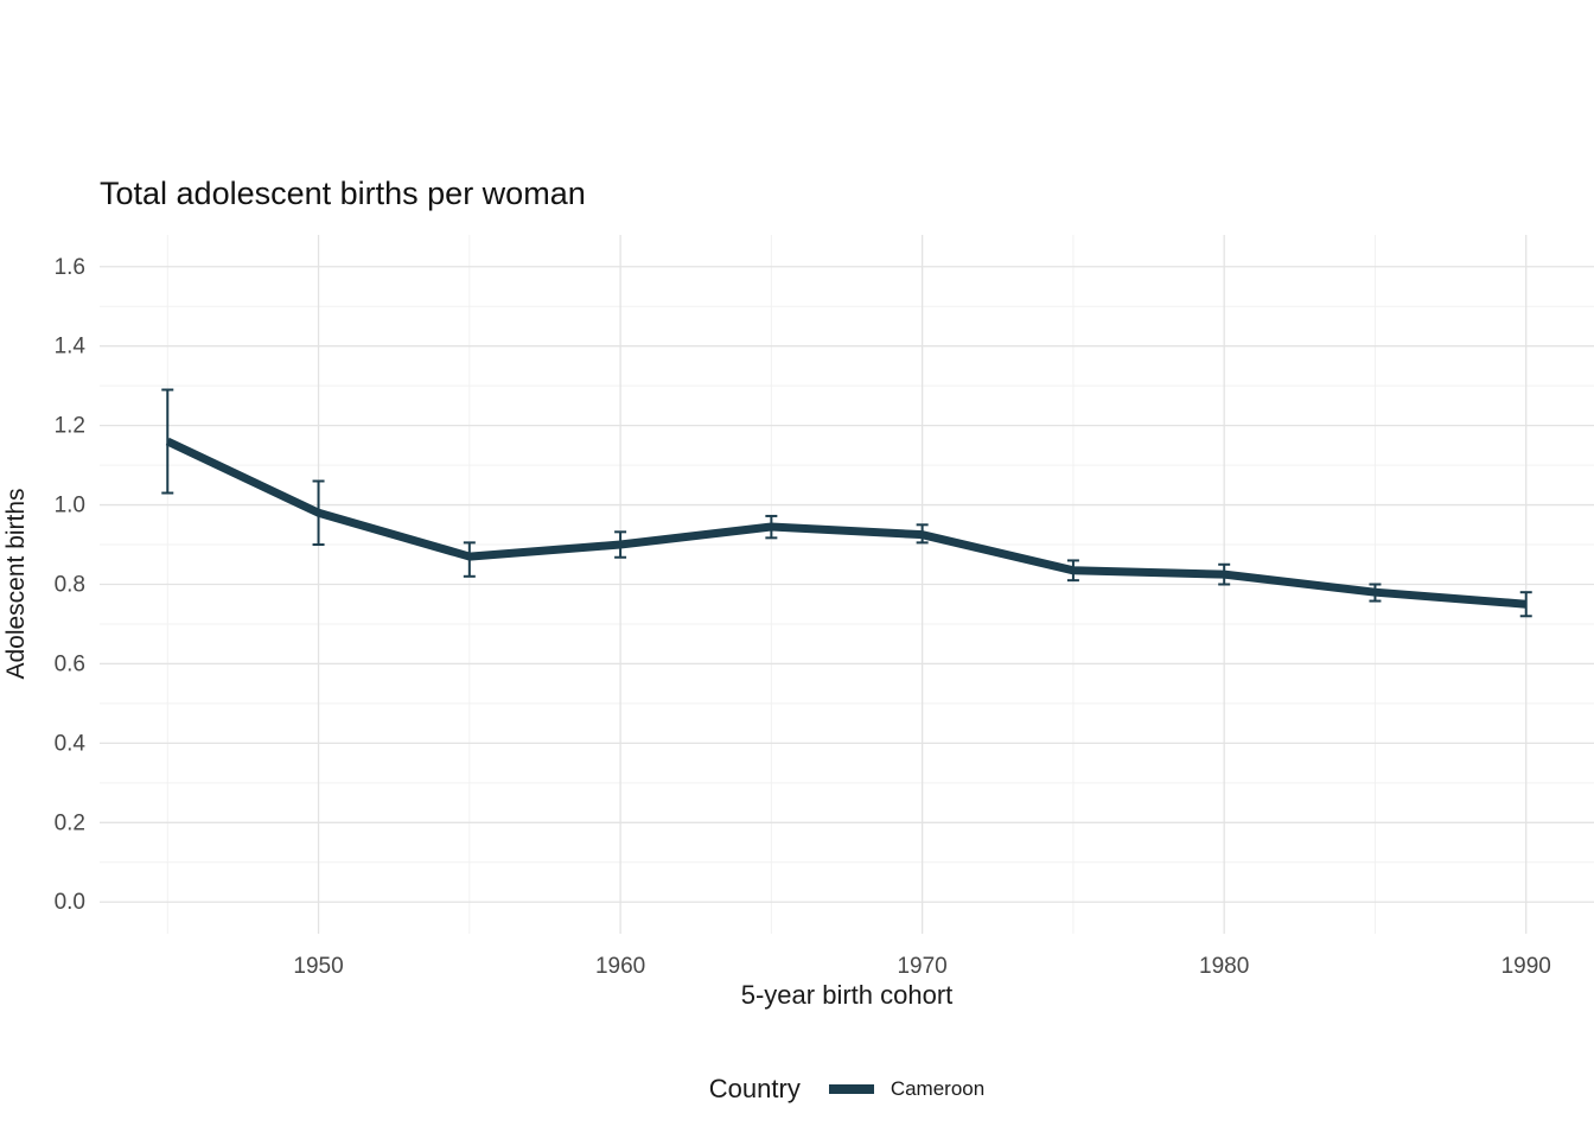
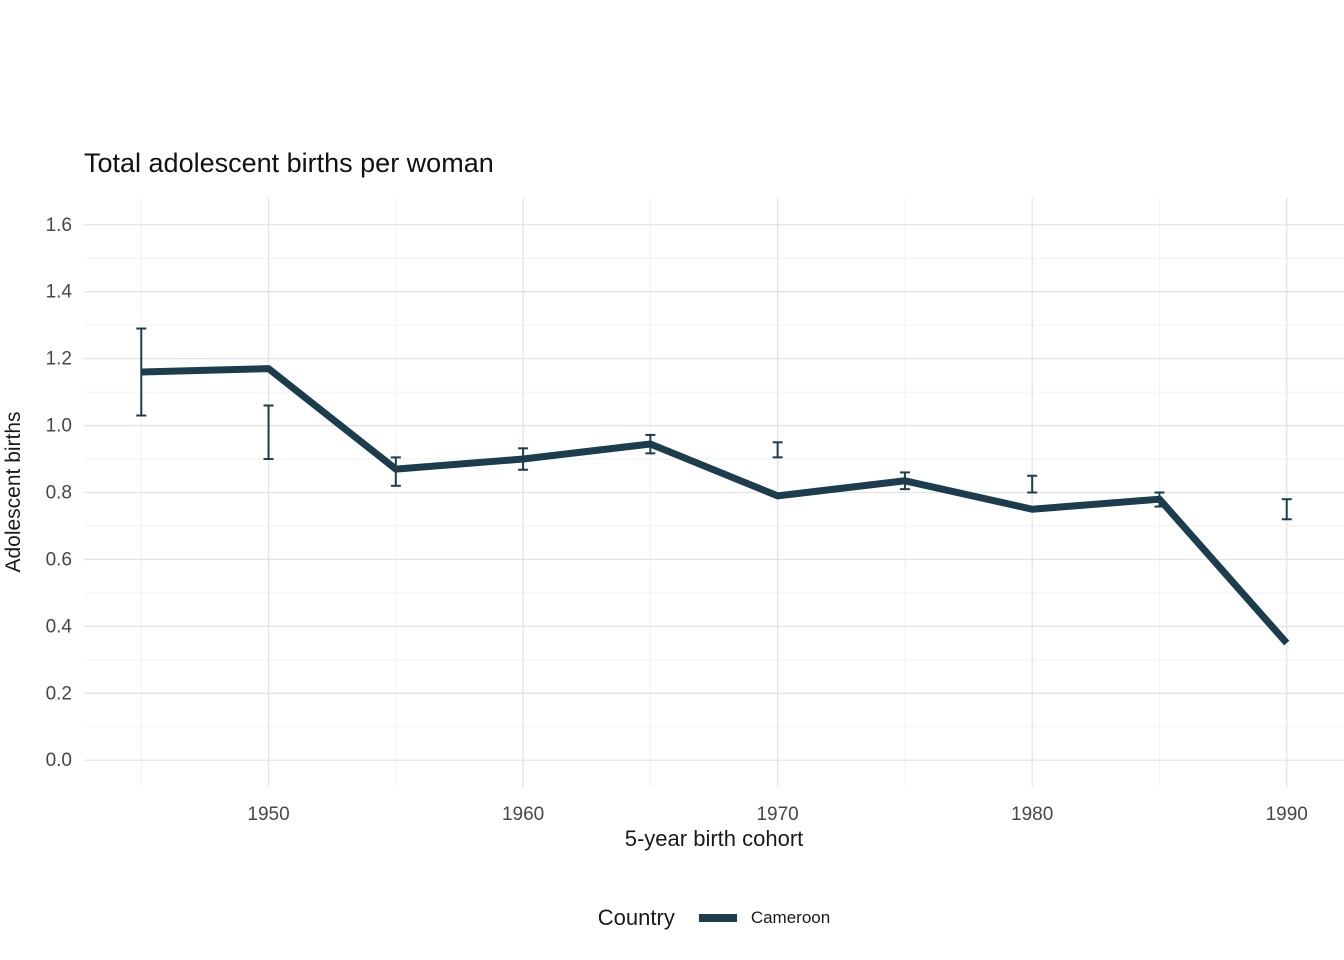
1950: 0.98 -> 1.17
1970: 0.93 -> 0.79
1980: 0.82 -> 0.75
1990: 0.75 -> 0.35
